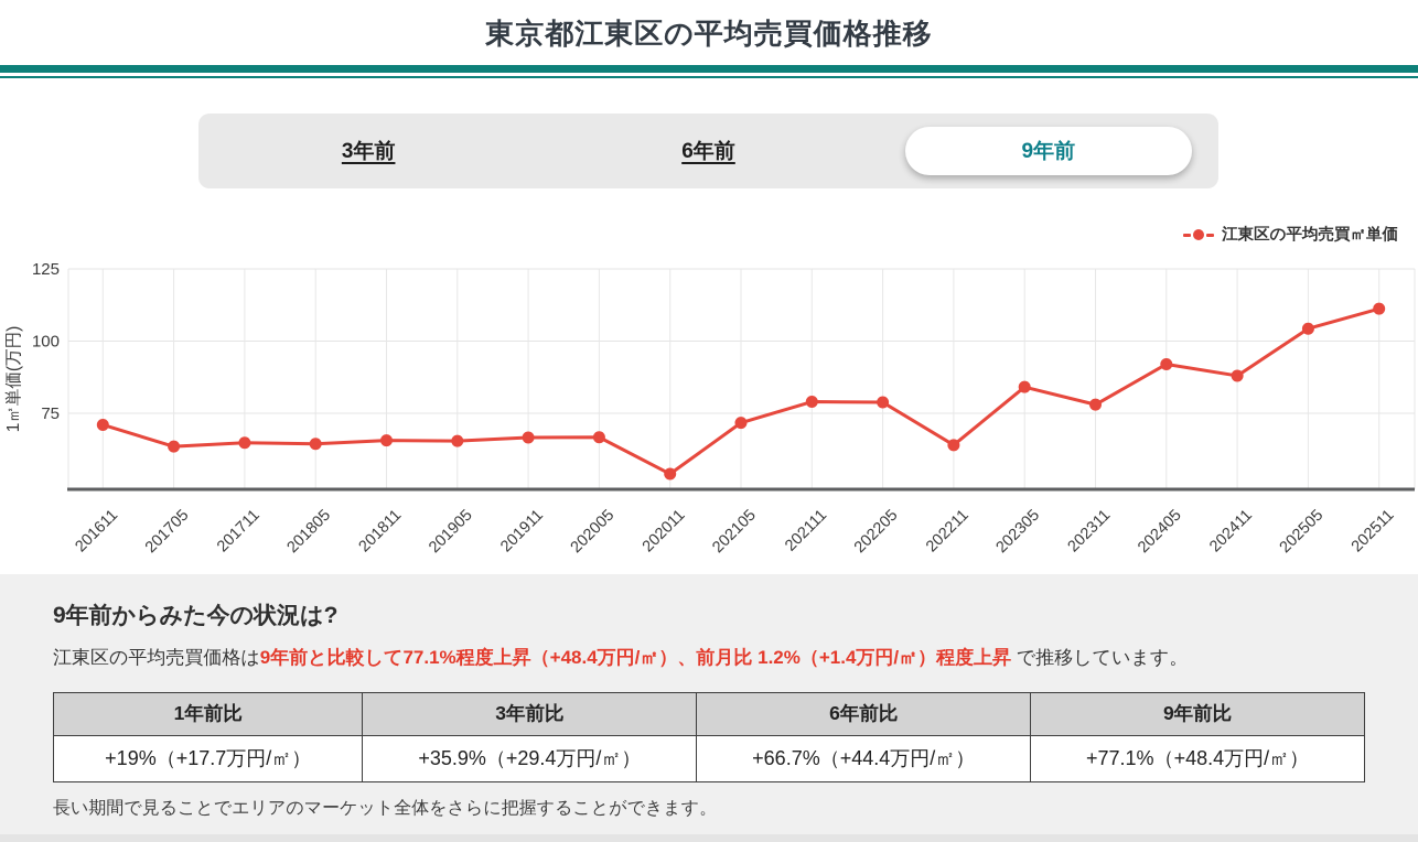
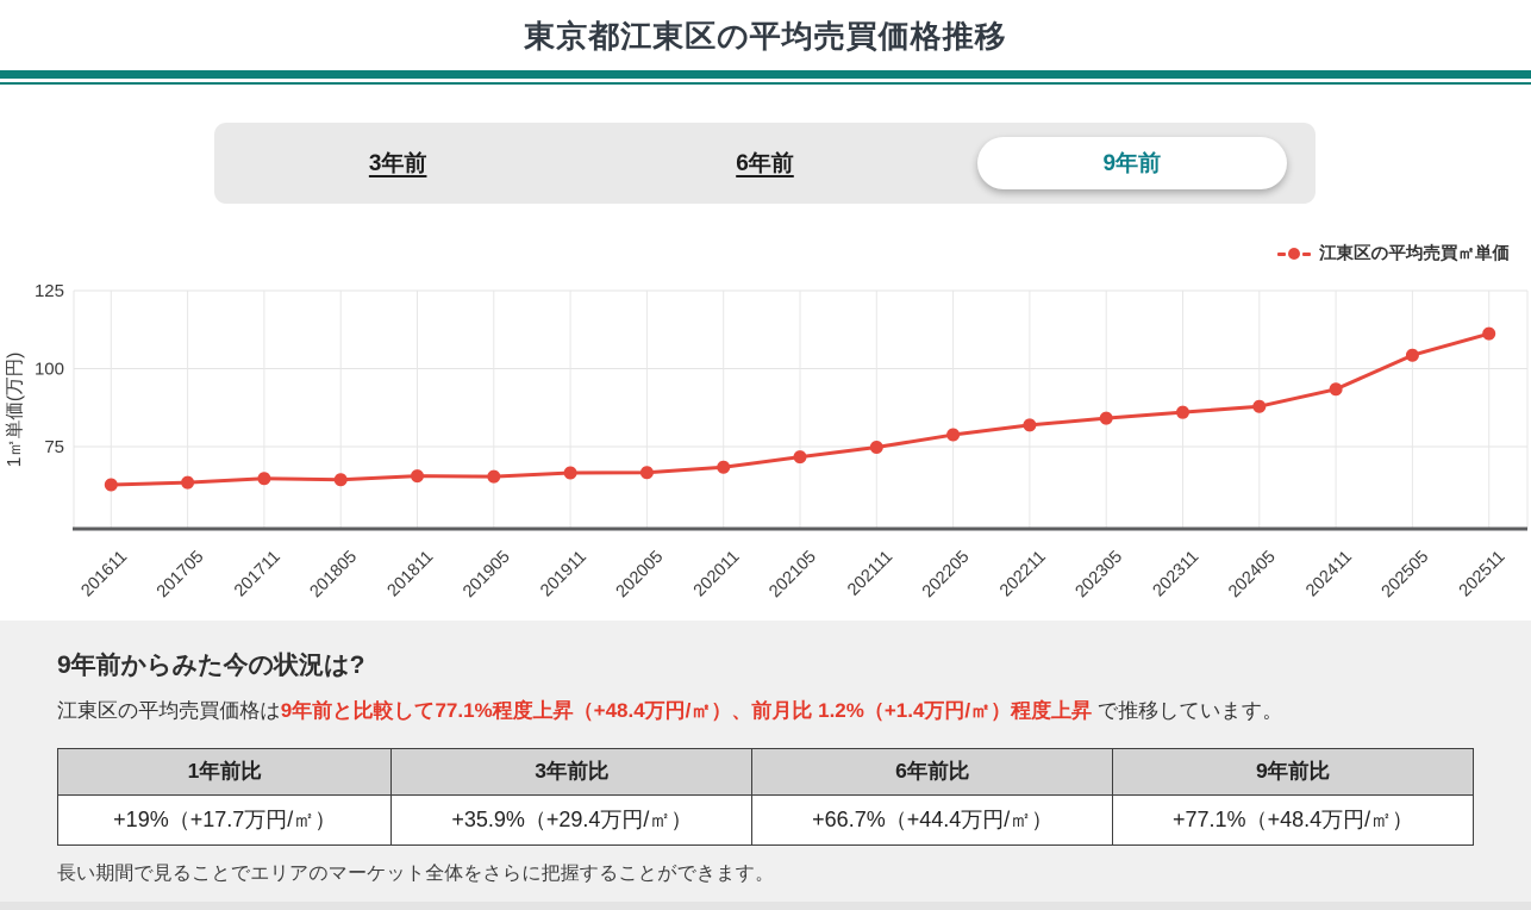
201611: 71 -> 63
202011: 54 -> 68
202111: 79 -> 75
202211: 64 -> 82
202311: 78 -> 86
202405: 92 -> 88
202411: 88 -> 93
